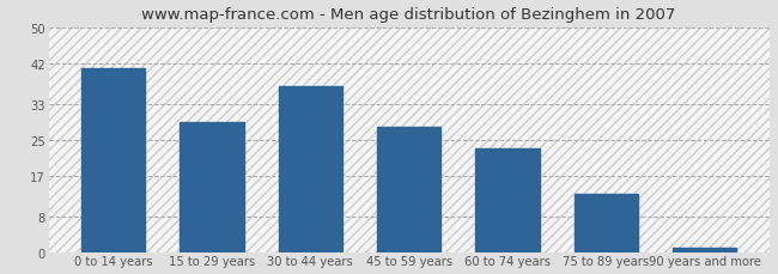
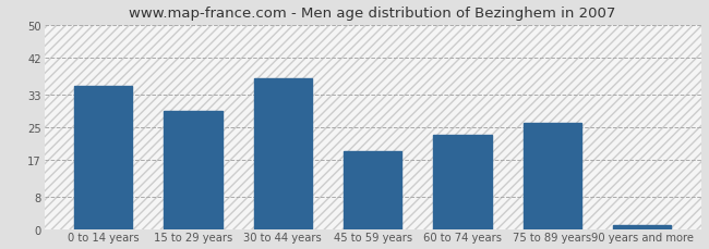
0 to 14 years: 41 -> 35
45 to 59 years: 28 -> 19
75 to 89 years: 13 -> 26
